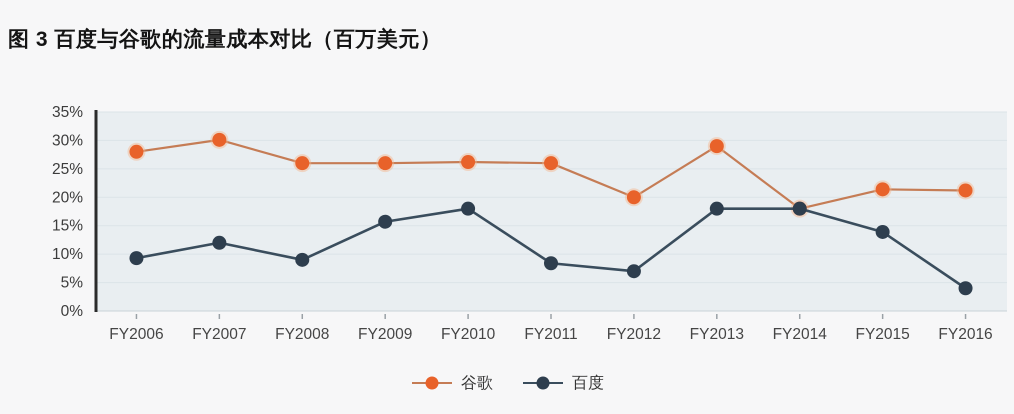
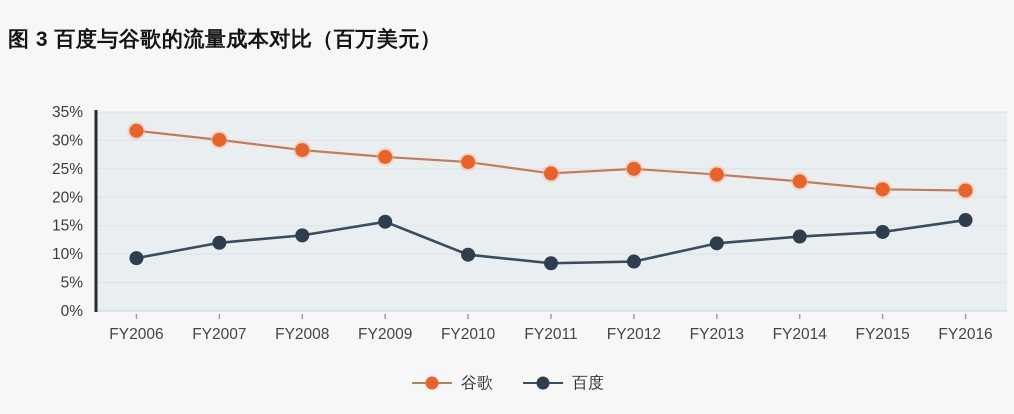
谷歌/FY2006: 28% -> 32%
谷歌/FY2008: 26% -> 28%
百度/FY2008: 9% -> 13%
谷歌/FY2009: 26% -> 27%
百度/FY2010: 18% -> 10%
谷歌/FY2011: 26% -> 24%
谷歌/FY2012: 20% -> 25%
百度/FY2012: 7% -> 9%
谷歌/FY2013: 29% -> 24%
百度/FY2013: 18% -> 12%
谷歌/FY2014: 18% -> 23%
百度/FY2014: 18% -> 13%
百度/FY2016: 4% -> 16%
